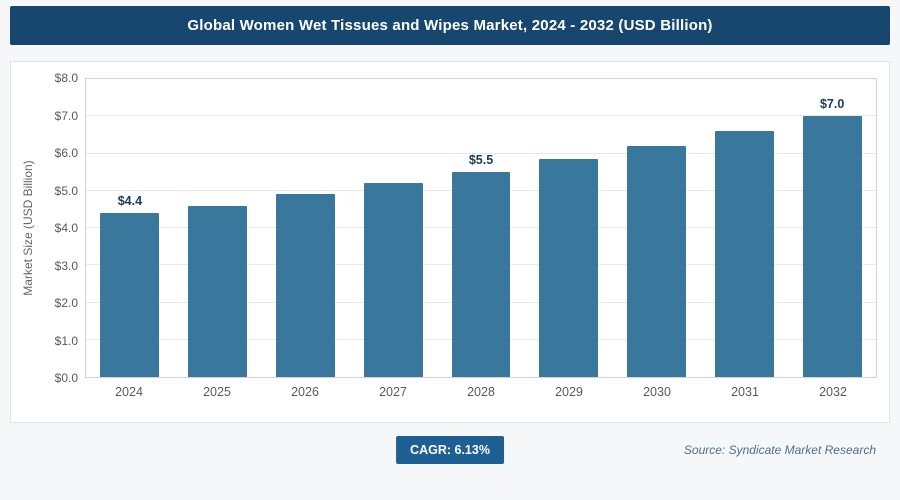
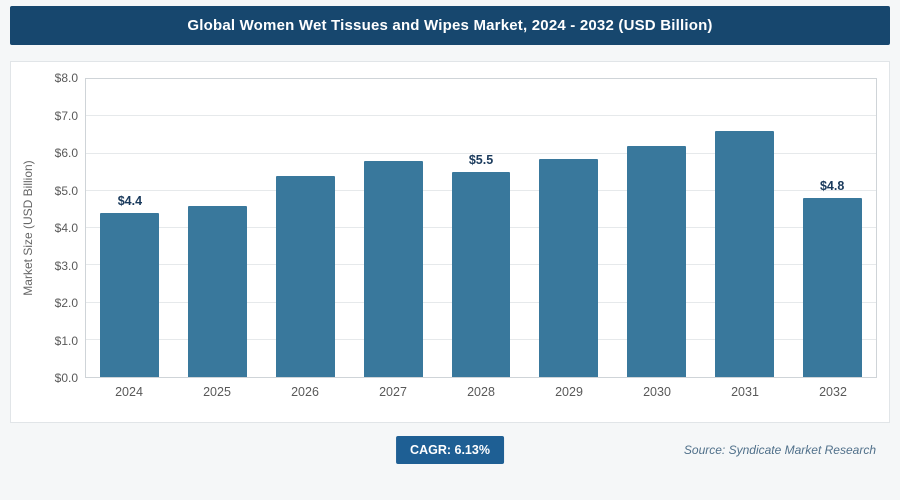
2026: $4.9 -> $5.4
2027: $5.2 -> $5.8
2032: $7.0 -> $4.8
